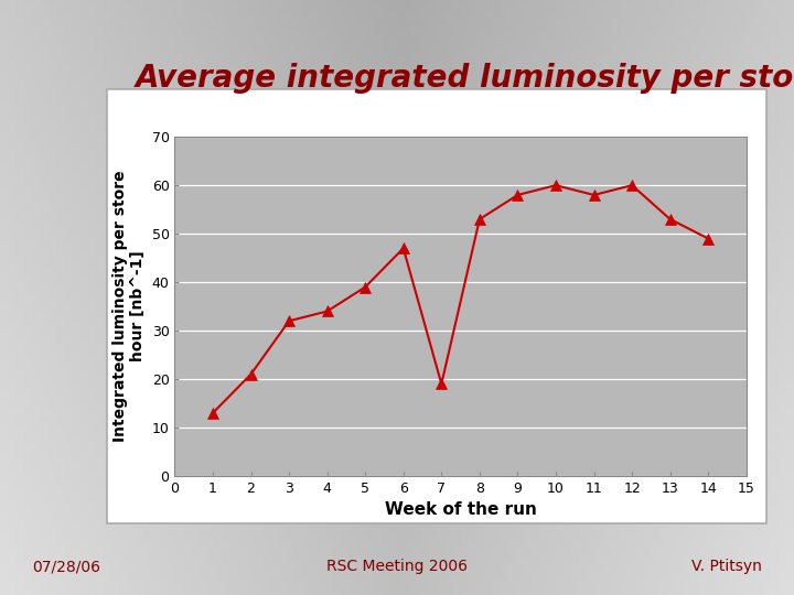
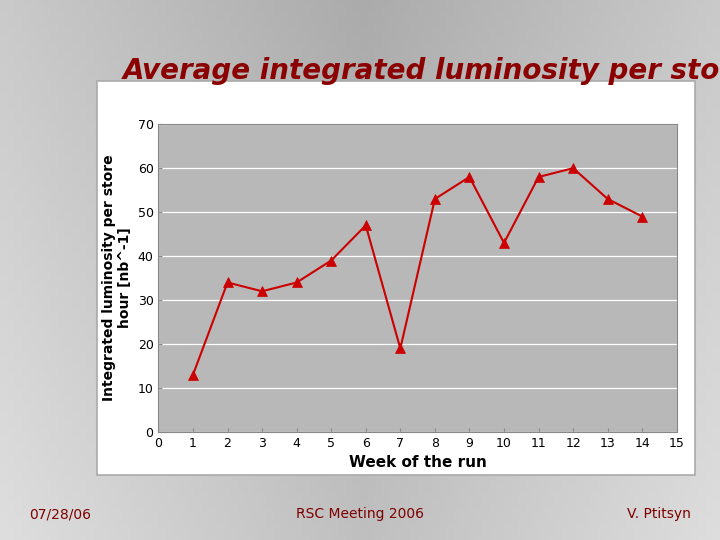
2: 21 -> 34
10: 60 -> 43
